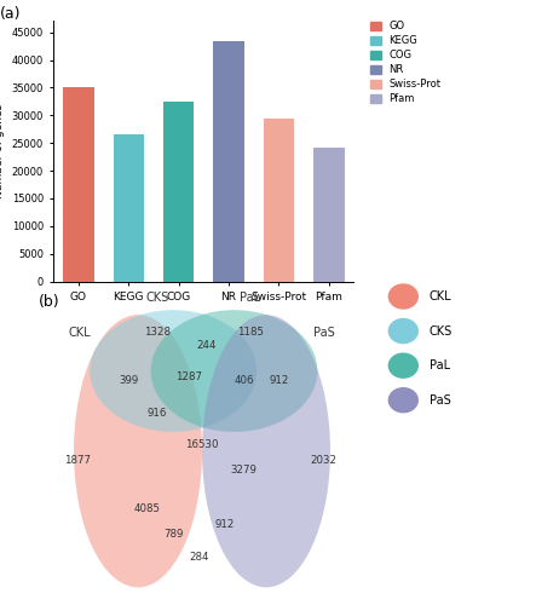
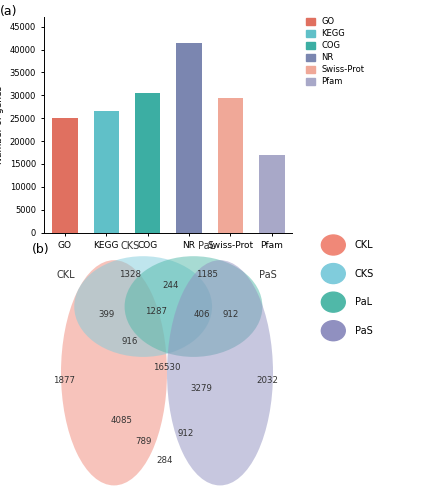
GO: 35000 -> 25000
COG: 32500 -> 30500
NR: 43500 -> 41500
Pfam: 24200 -> 17000
